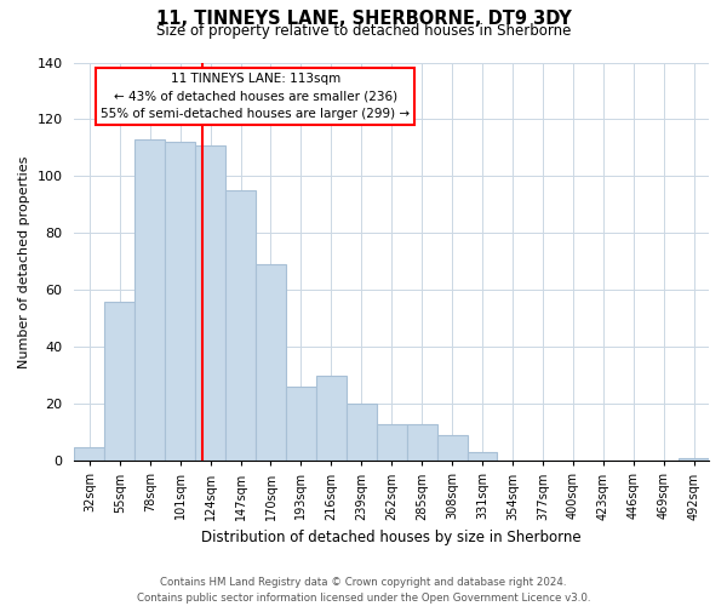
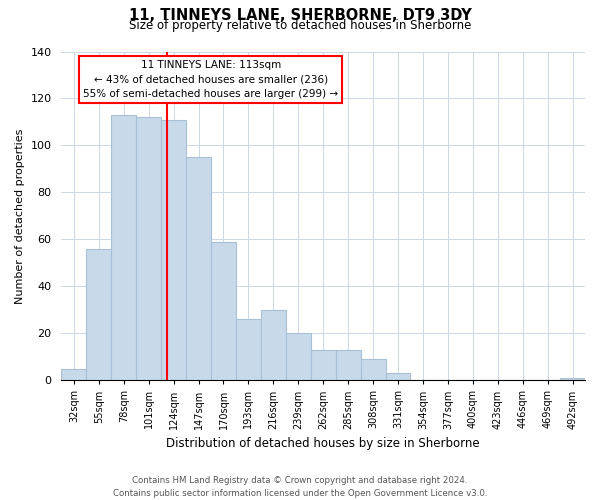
170sqm: 69 -> 59
